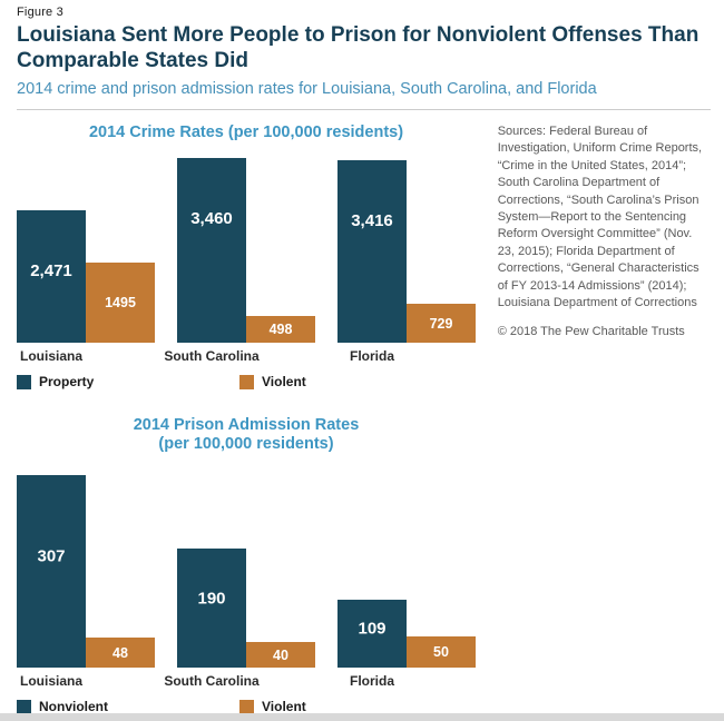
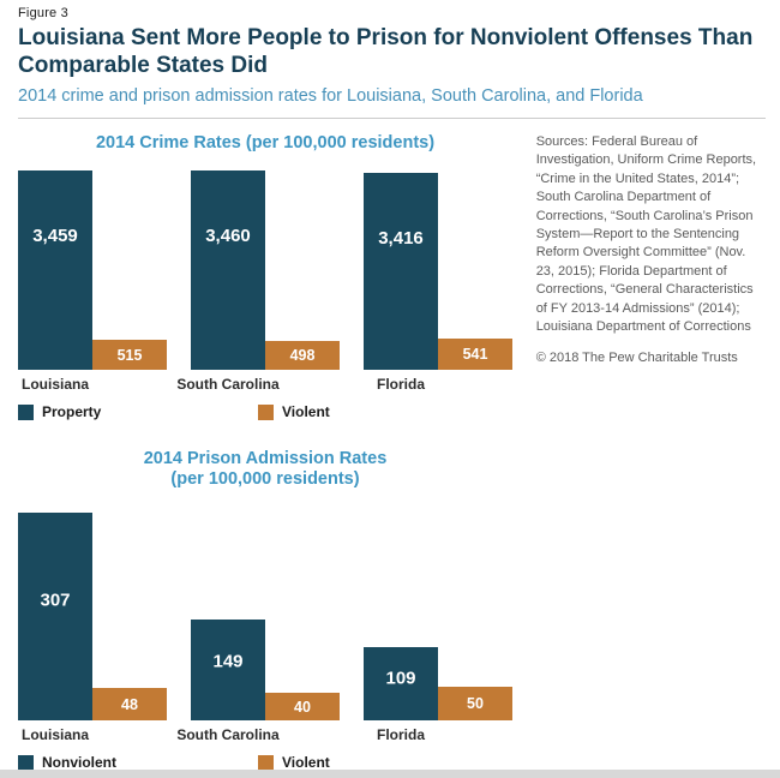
2014 Crime Rates (per 100,000 residents)/Property/Louisiana: 2,471 -> 3,459
2014 Crime Rates (per 100,000 residents)/Violent/Louisiana: 1495 -> 515
2014 Crime Rates (per 100,000 residents)/Violent/Florida: 729 -> 541
2014 Prison Admission Rates (per 100,000 residents)/Nonviolent/South Carolina: 190 -> 149
